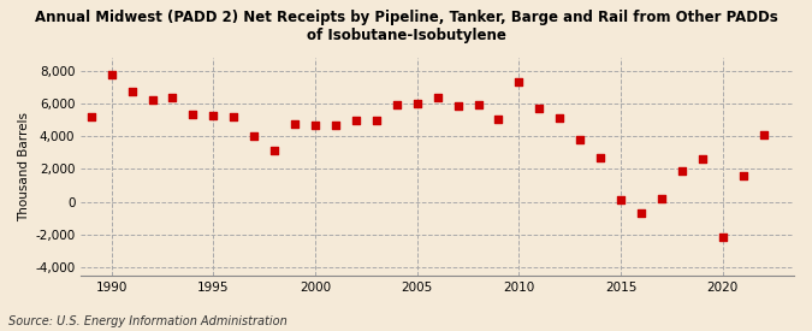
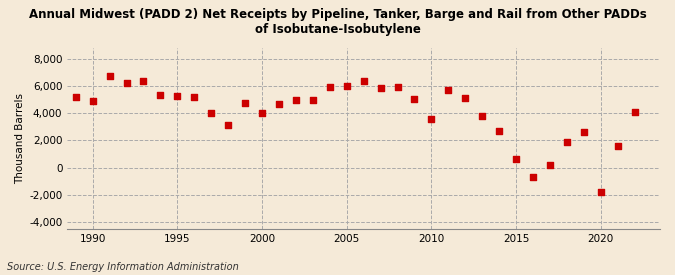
1990: 7,800 -> 4,900
2000: 4,700 -> 4,000
2010: 7,300 -> 3,600
2015: 100 -> 600
2020: -2,200 -> -1,800
